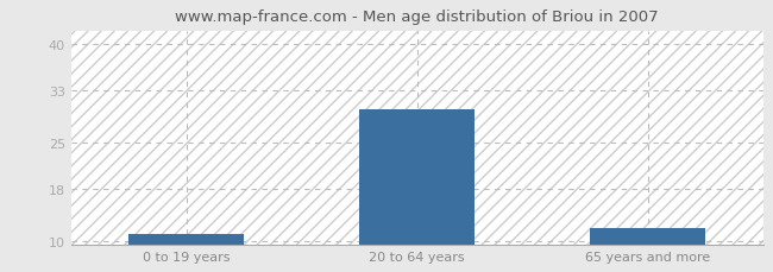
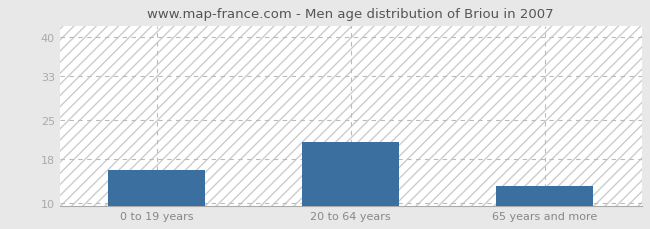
0 to 19 years: 11 -> 16
20 to 64 years: 30 -> 21
65 years and more: 12 -> 13
